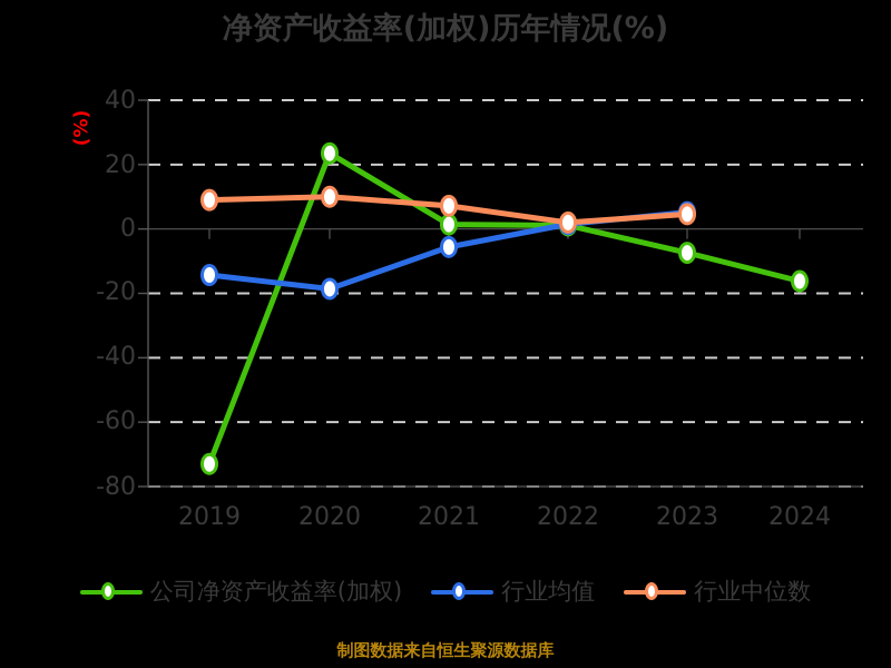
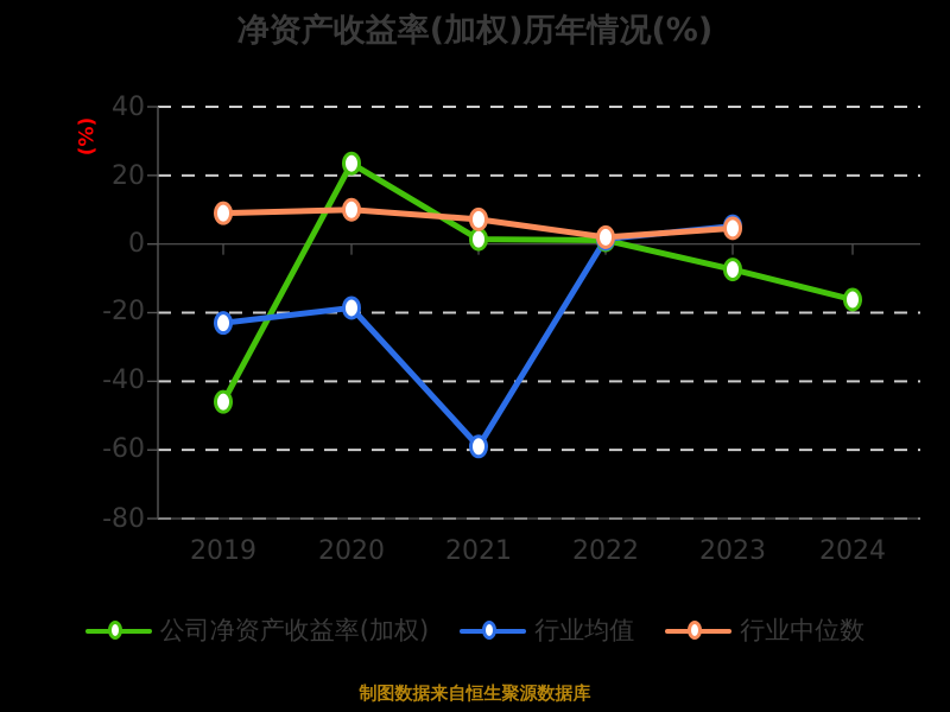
公司净资产收益率(加权)/2019: -73 -> -46
行业均值/2019: -14 -> -23
行业均值/2021: -6 -> -59
